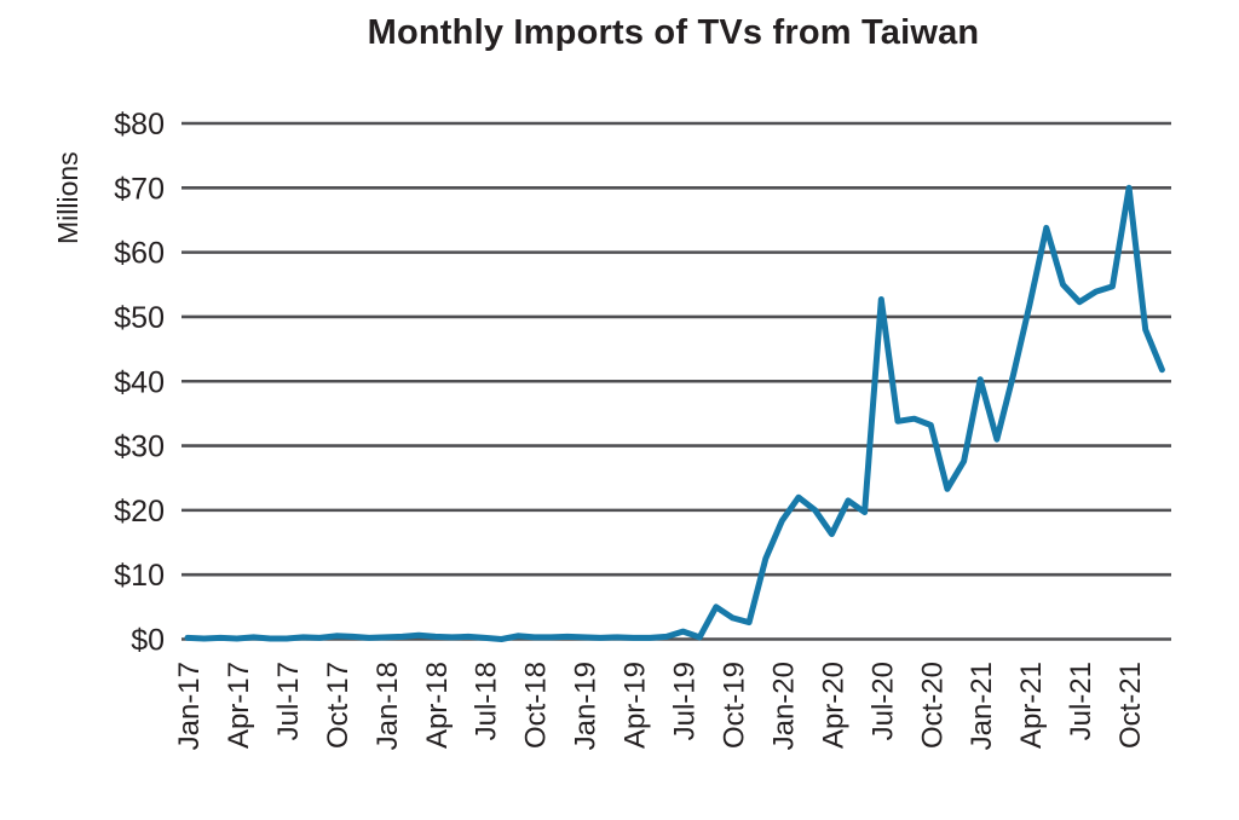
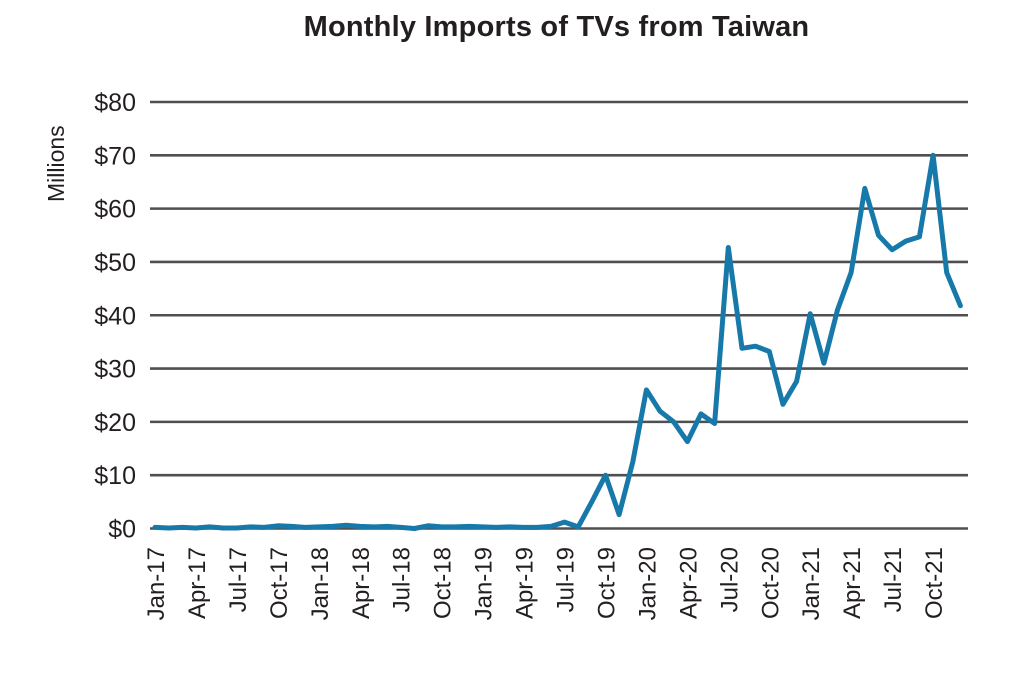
Oct-19: $3 -> $10
Jan-20: $18 -> $26
Apr-21: $52 -> $48
